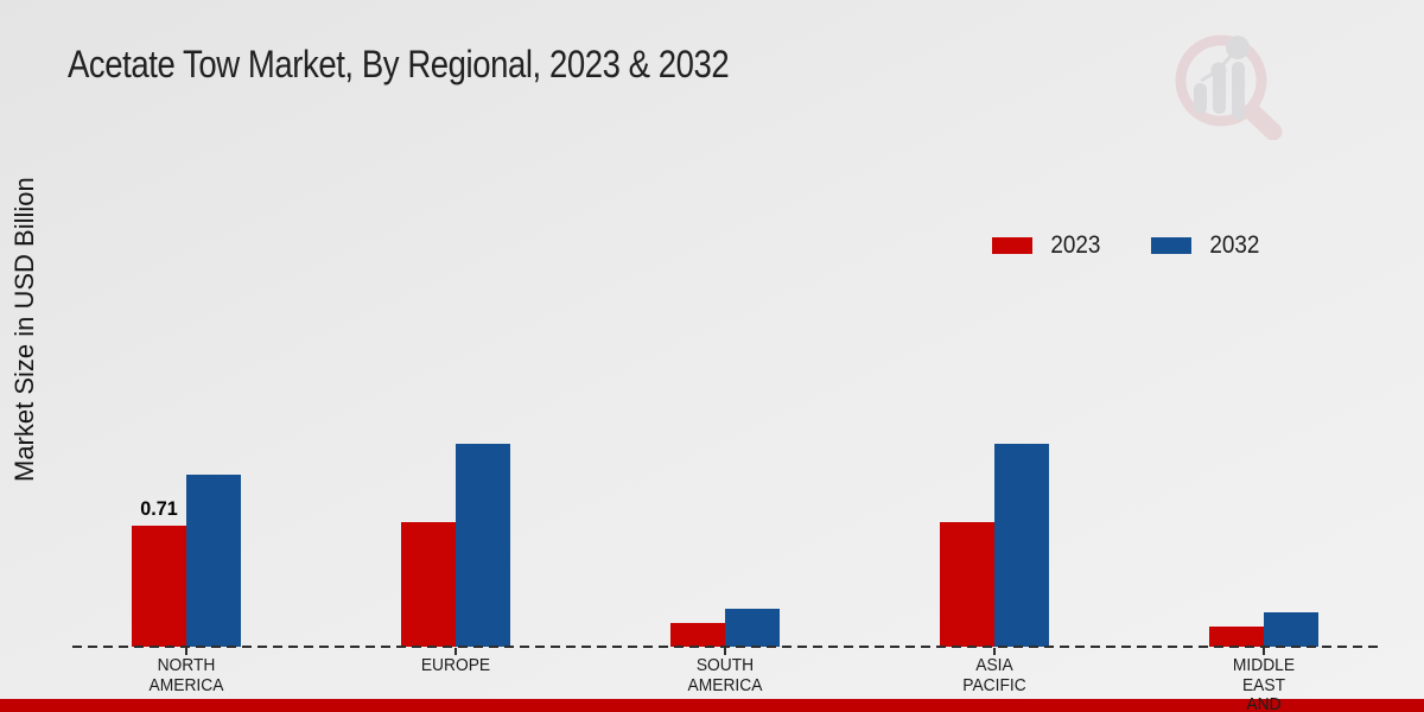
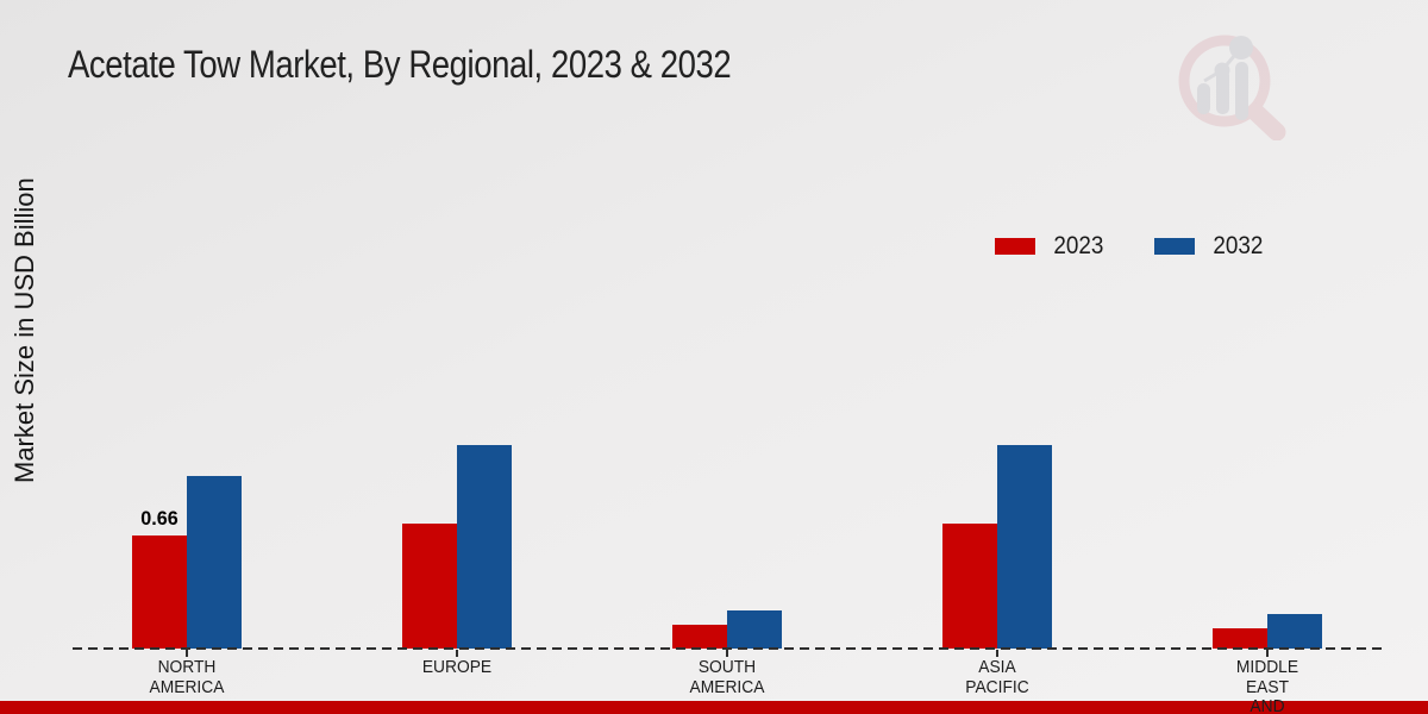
2023/NORTH AMERICA: 0.71 -> 0.66
